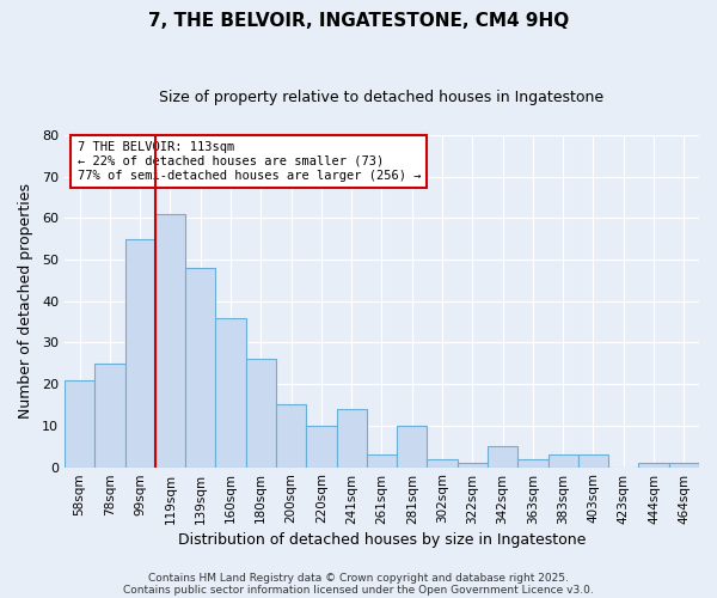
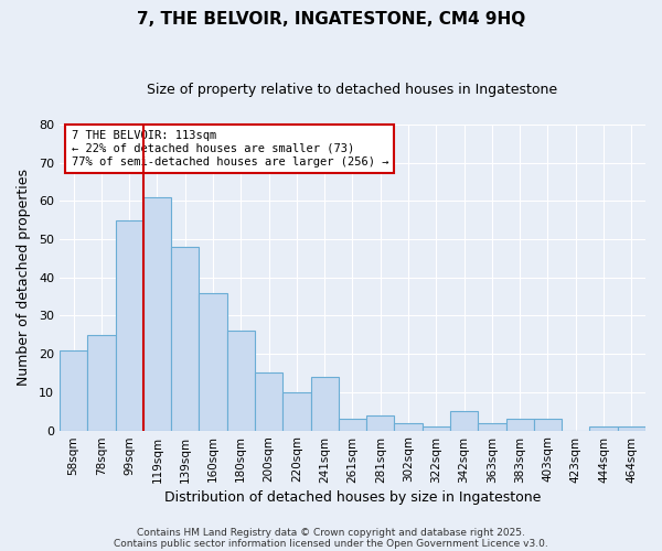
281sqm: 10 -> 4
